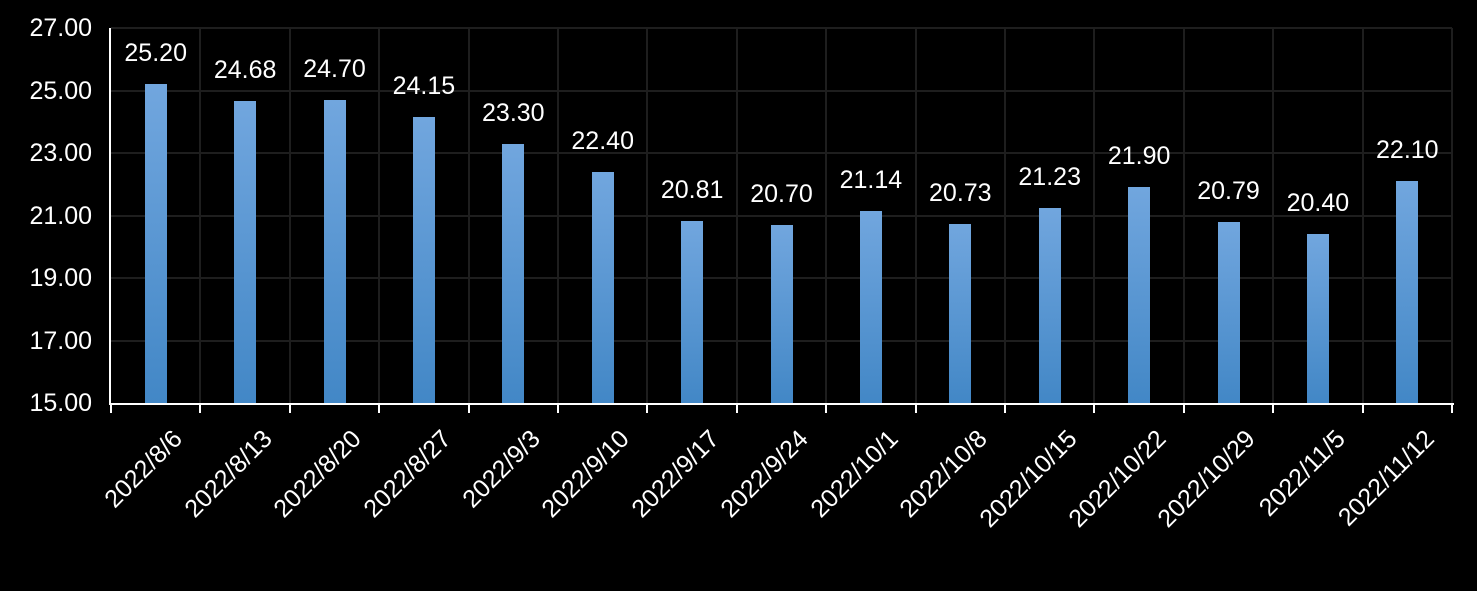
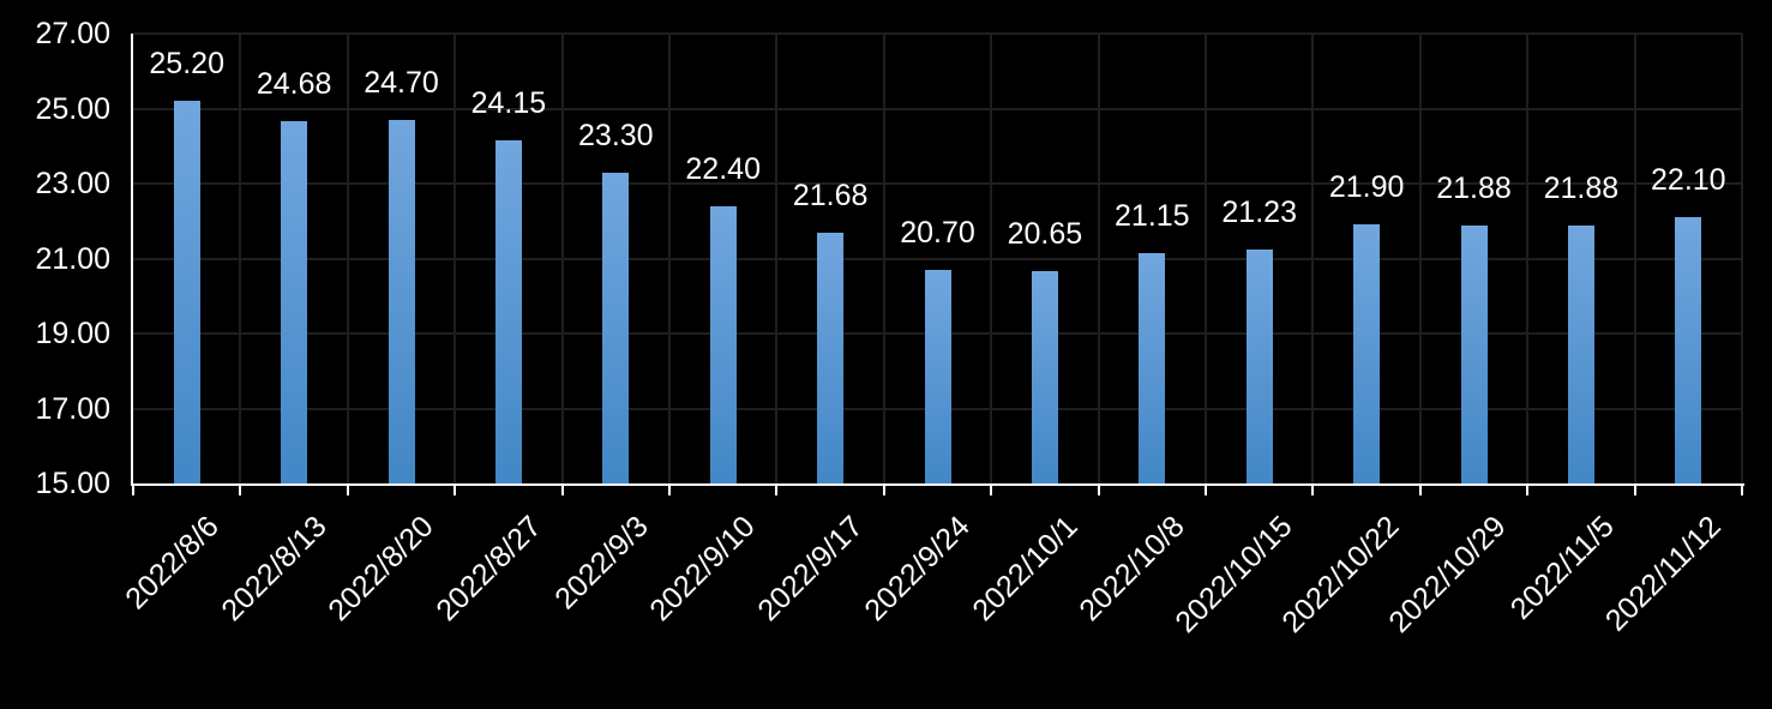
2022/9/17: 20.81 -> 21.68
2022/10/1: 21.14 -> 20.65
2022/10/8: 20.73 -> 21.15
2022/10/29: 20.79 -> 21.88
2022/11/5: 20.40 -> 21.88
